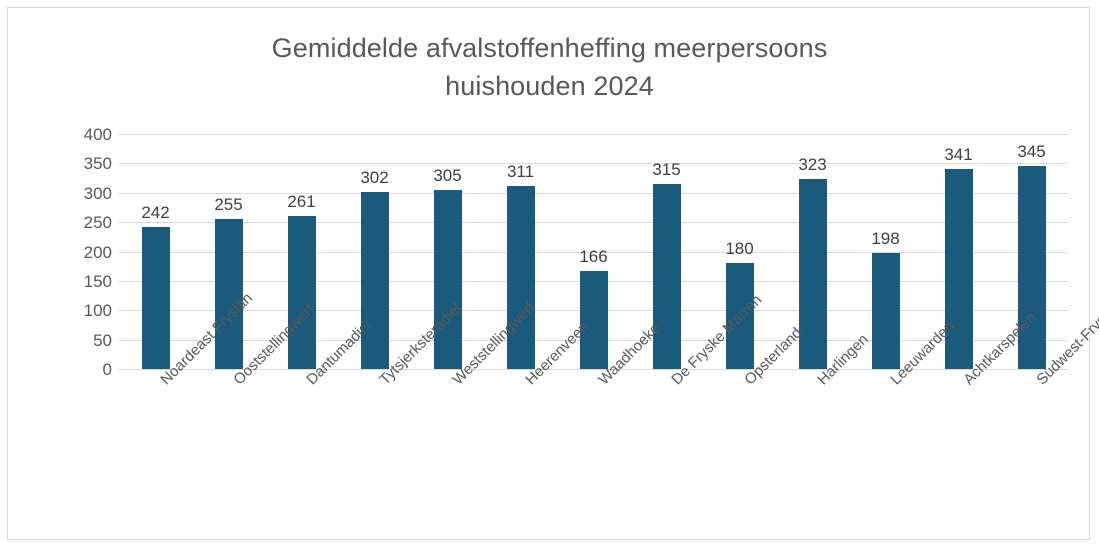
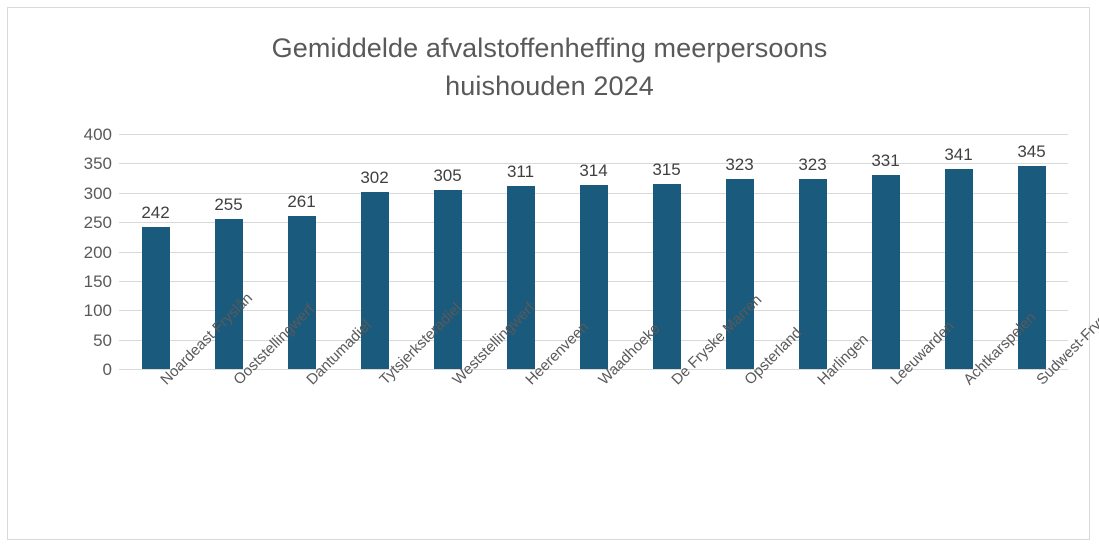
Waadhoeke: 166 -> 314
Opsterland: 180 -> 323
Leeuwarden: 198 -> 331
